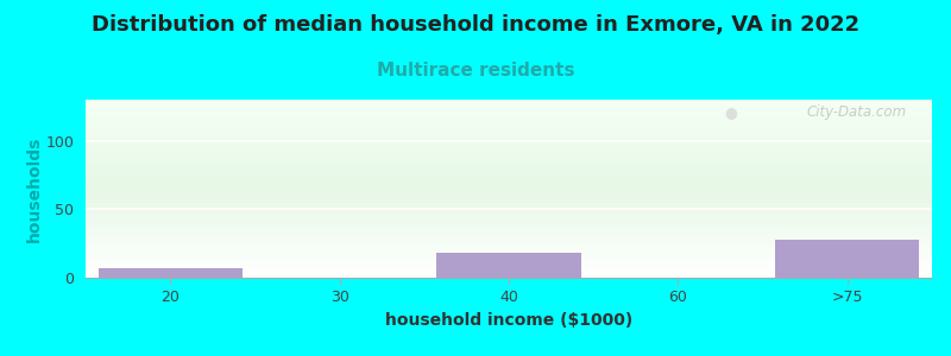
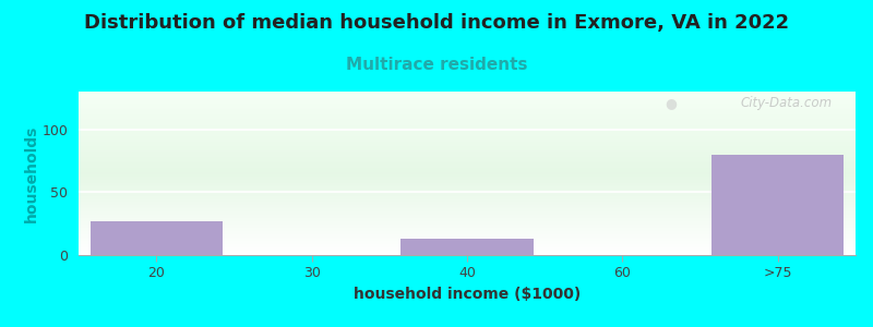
20: 7 -> 27
40: 18 -> 13
>75: 28 -> 80
